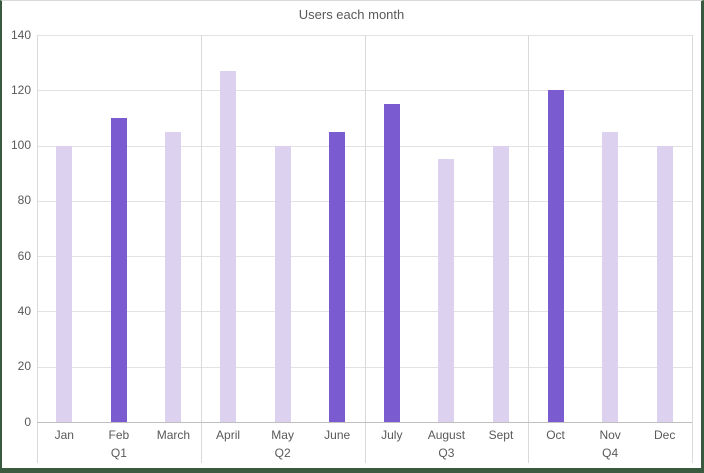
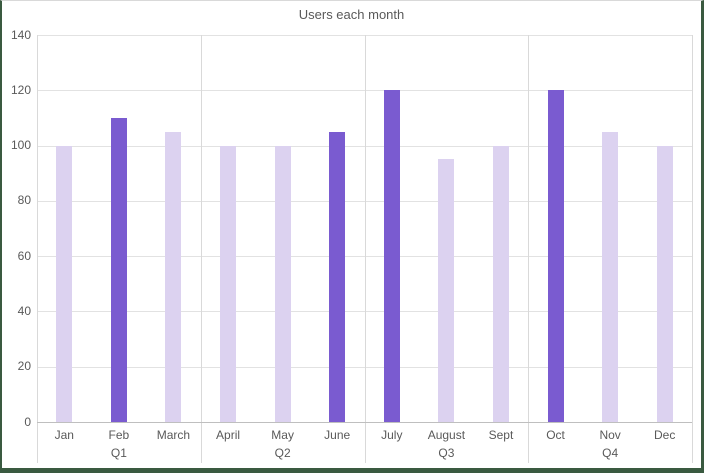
April: 127 -> 100
July: 115 -> 120
